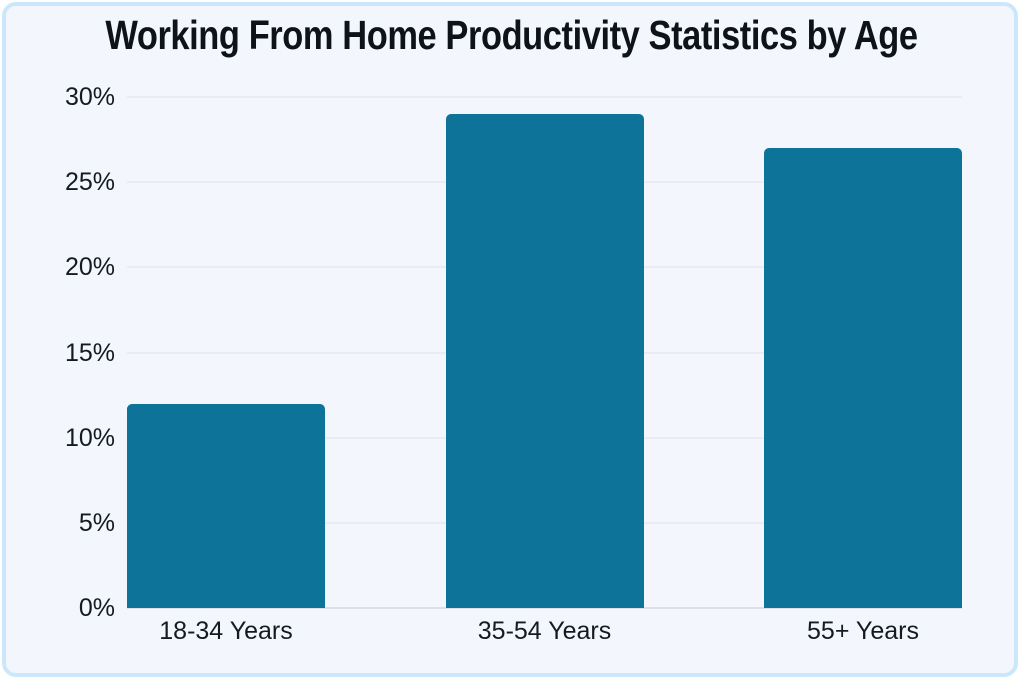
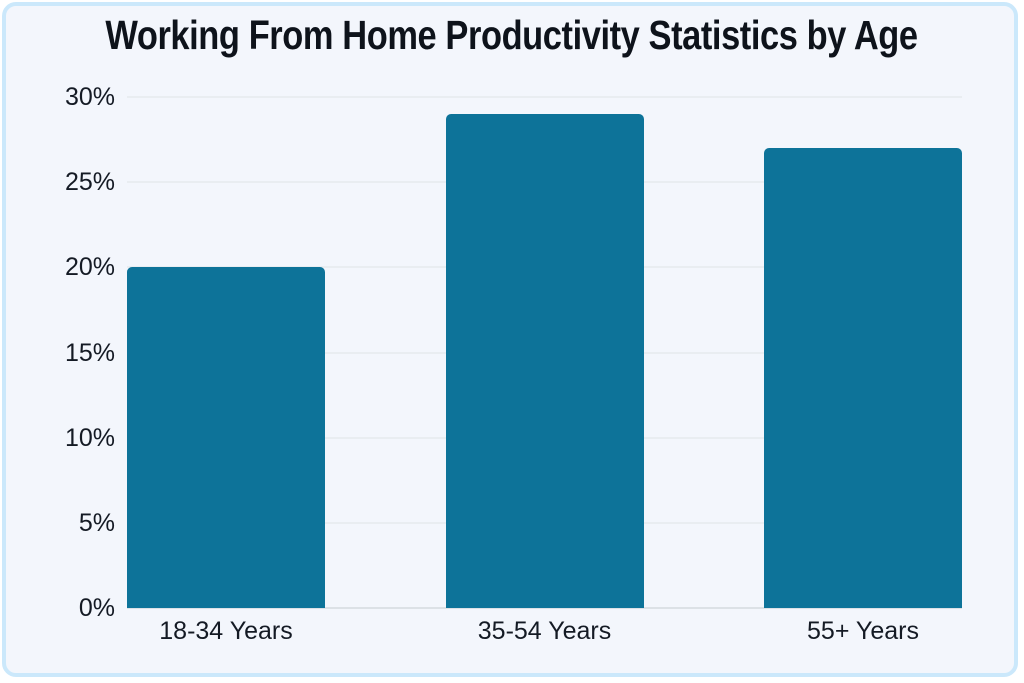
18-34 Years: 12% -> 20%
